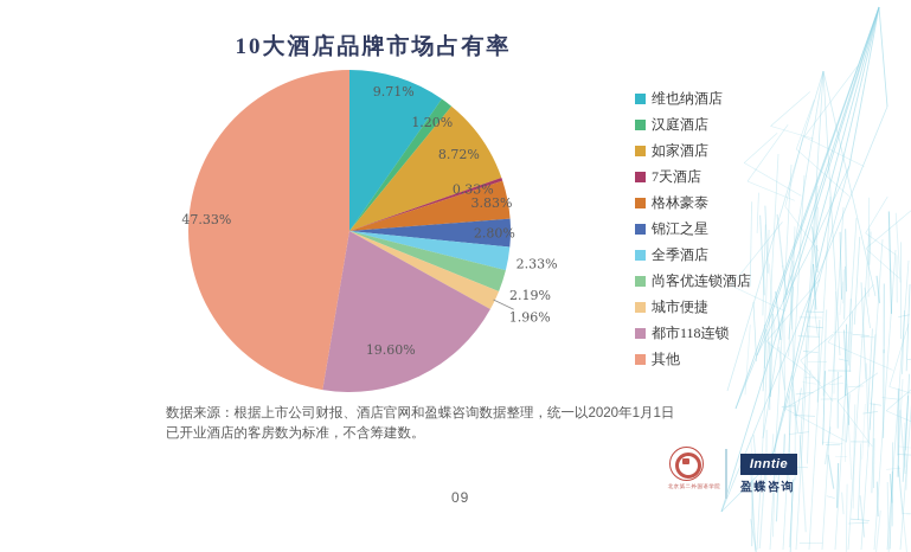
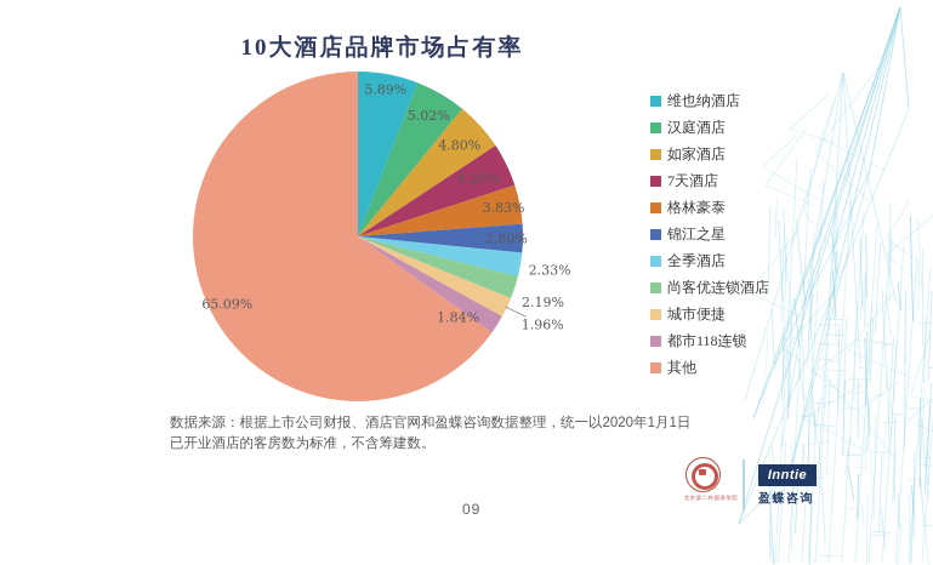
维也纳酒店: 9.71% -> 5.89%
汉庭酒店: 1.20% -> 5.02%
如家酒店: 8.72% -> 4.80%
7天酒店: 0.33% -> 4.25%
都市118连锁: 19.60% -> 1.84%
其他: 47.33% -> 65.09%
